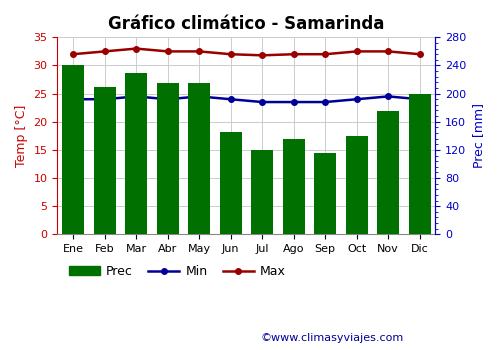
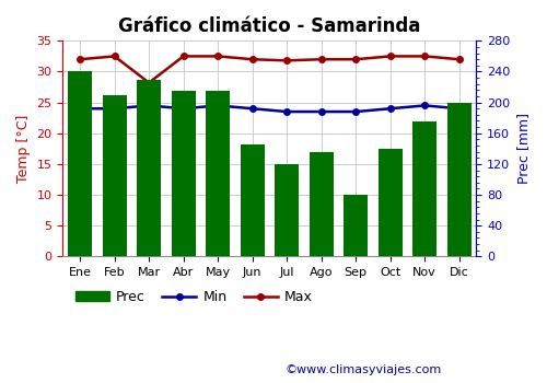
Max/Mar: 33.0 -> 28.2
Prec/Sep: 115 -> 80
